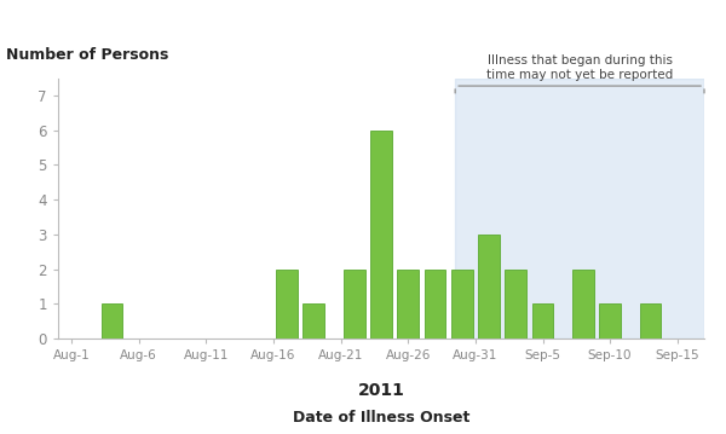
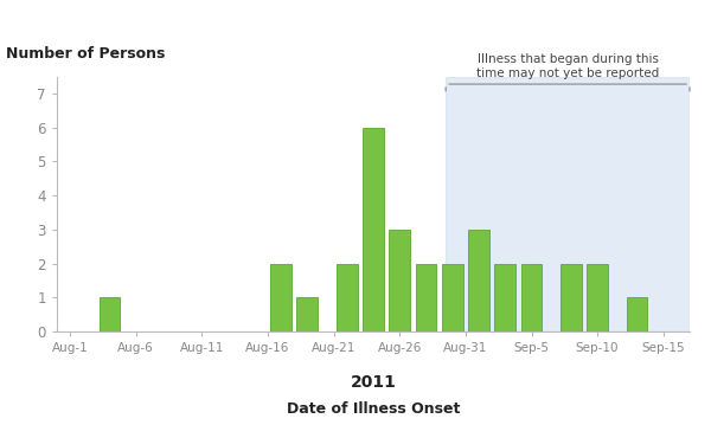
Aug-26: 2 -> 3
Sep-5: 1 -> 2
Sep-10: 1 -> 2
